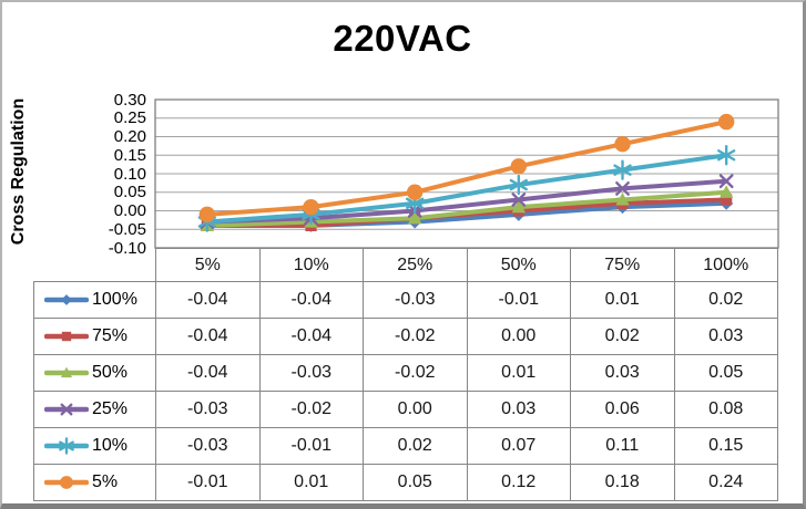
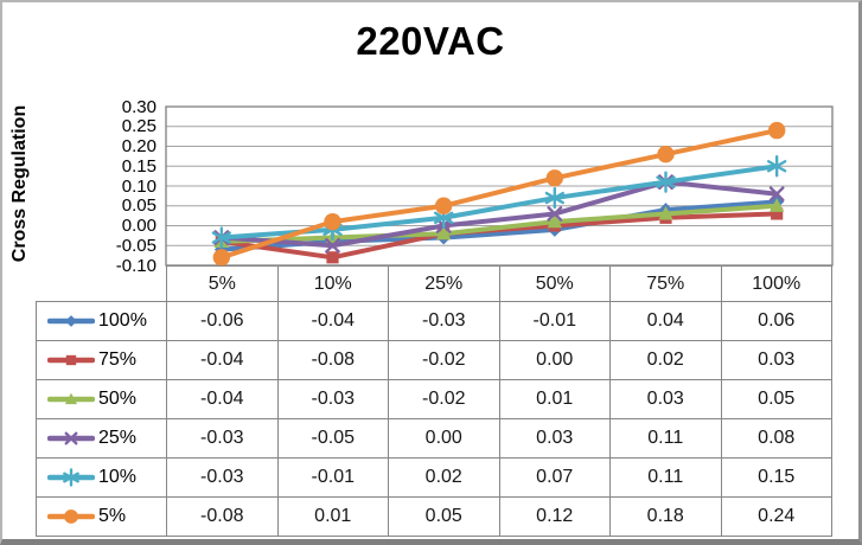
100%/5%: -0.04 -> -0.06
5%/5%: -0.01 -> -0.08
75%/10%: -0.04 -> -0.08
25%/10%: -0.02 -> -0.05
100%/75%: 0.01 -> 0.04
25%/75%: 0.06 -> 0.11
100%/100%: 0.02 -> 0.06
